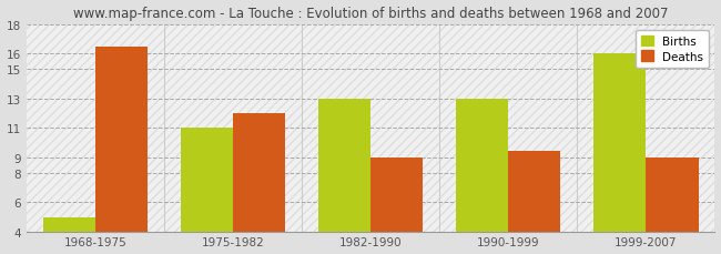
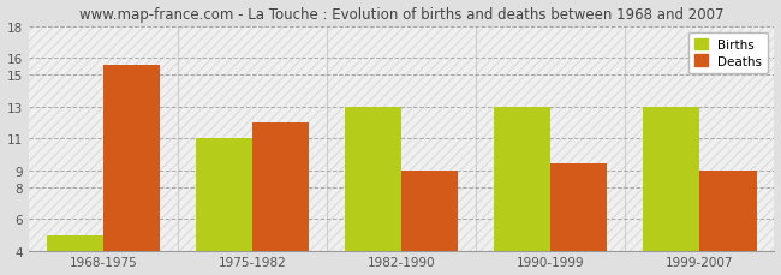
Deaths/1968-1975: 16.5 -> 15.6
Births/1999-2007: 16 -> 13
